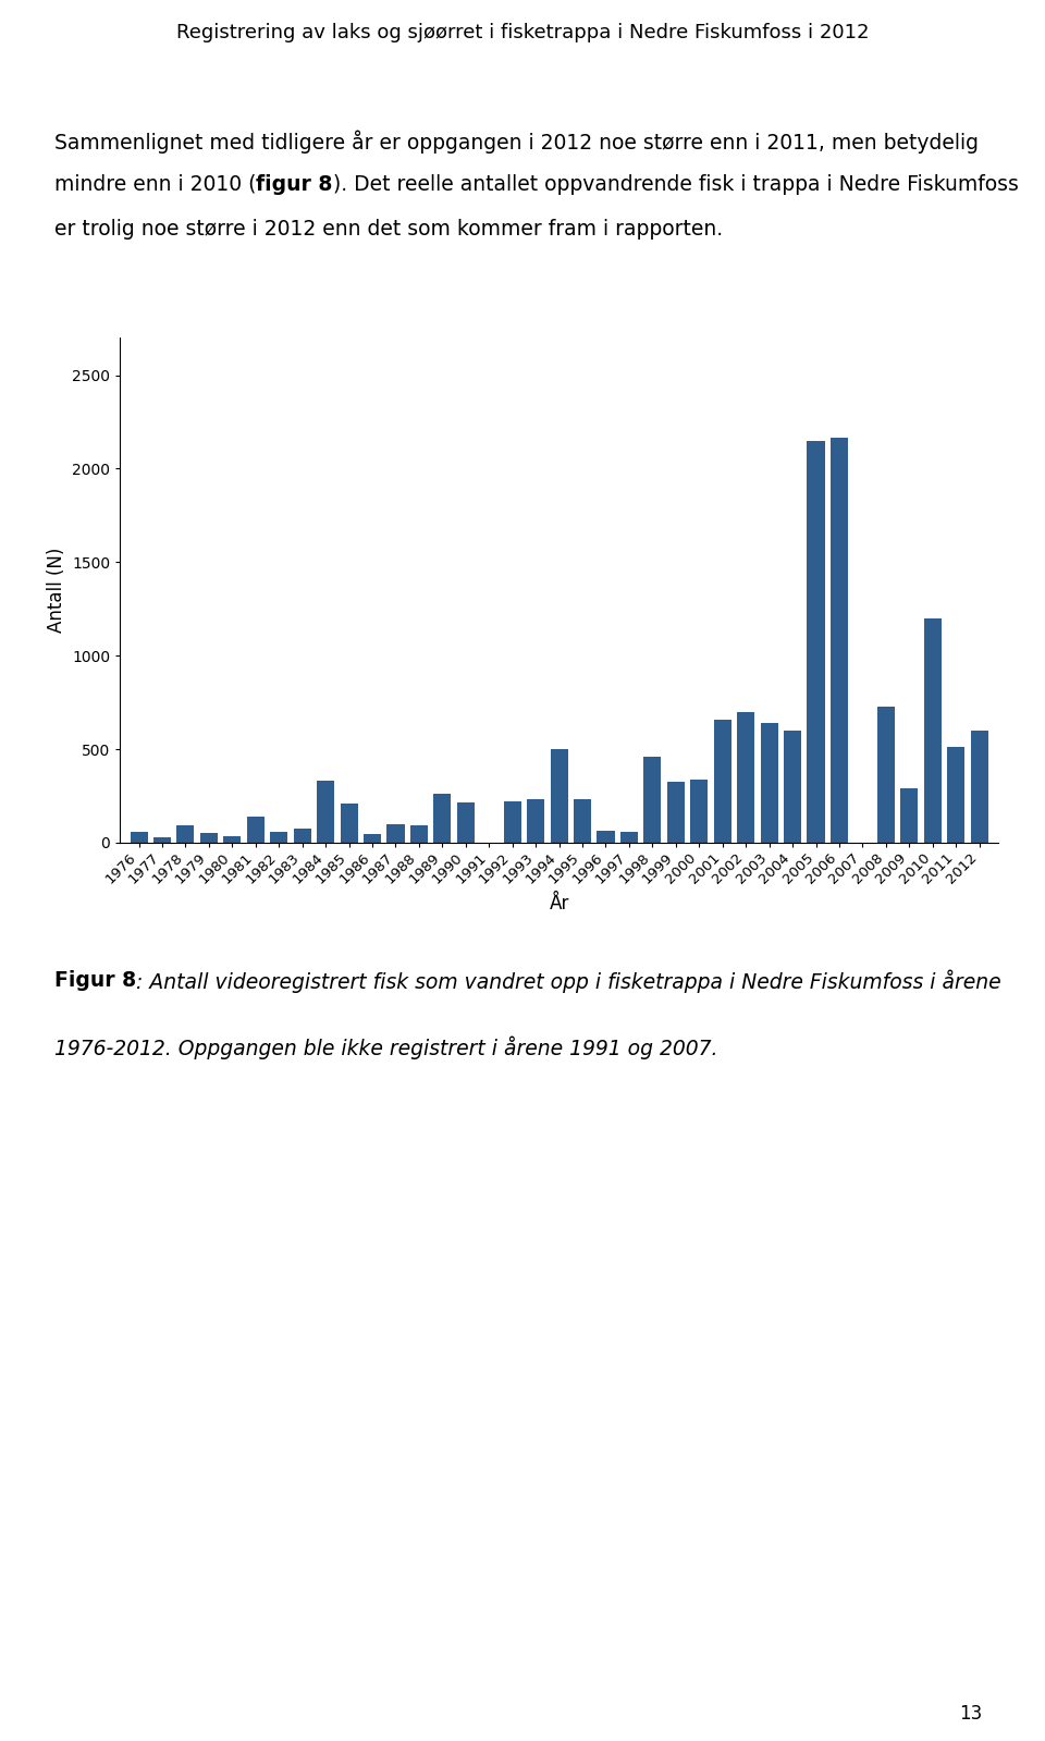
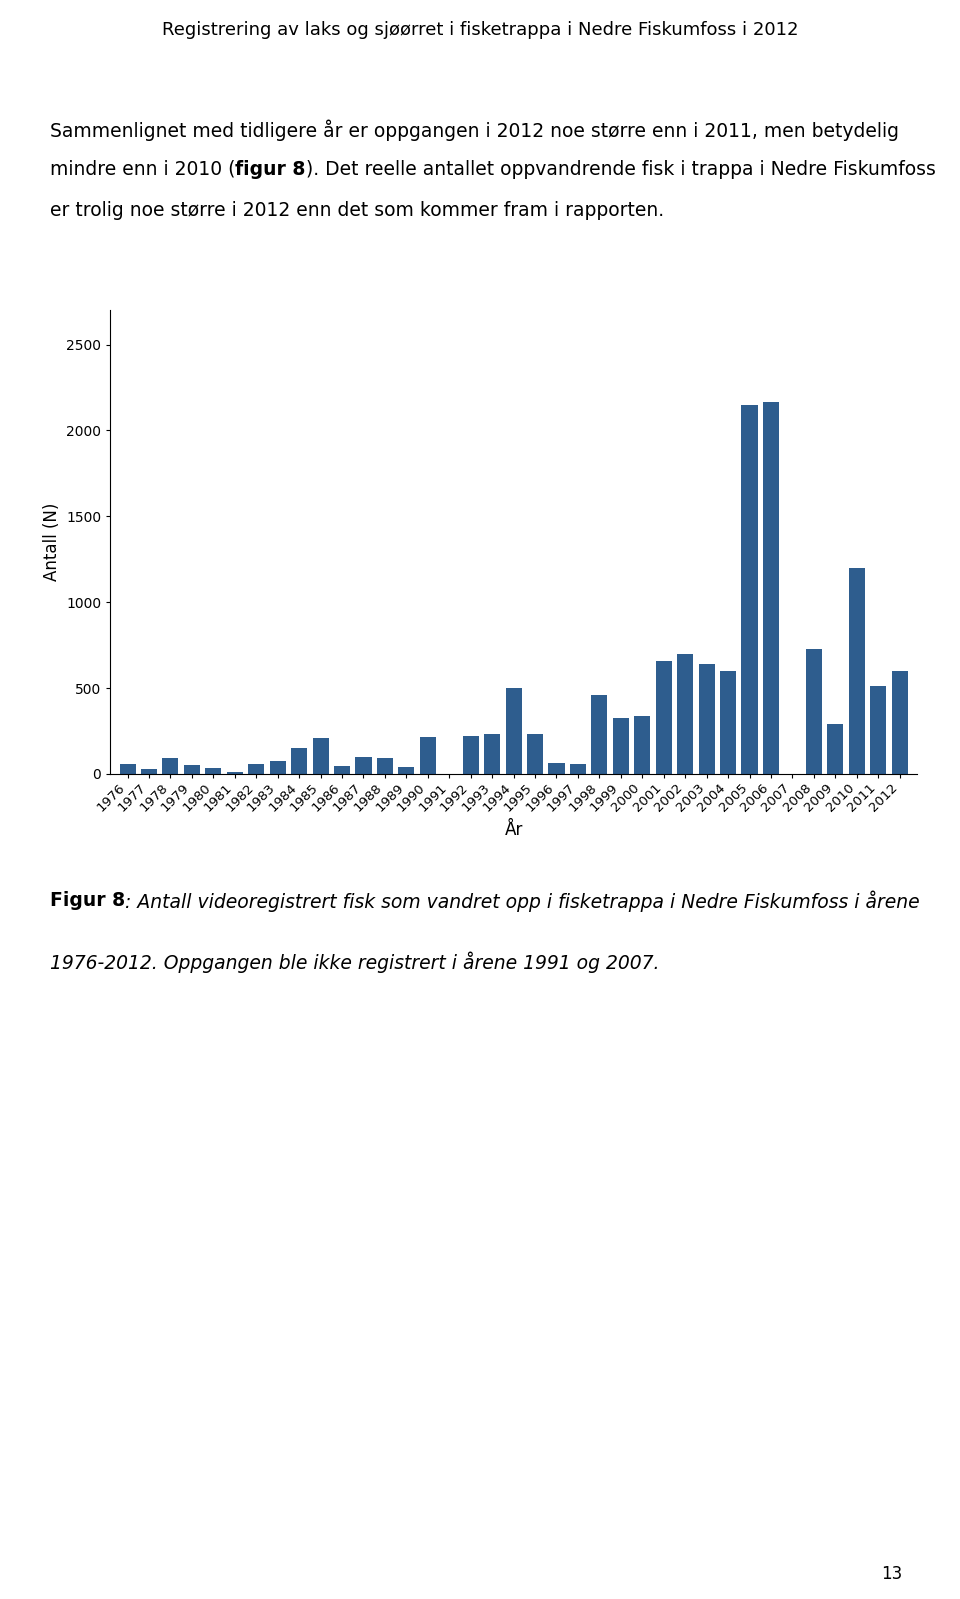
1981: 140 -> 10
1984: 330 -> 150
1989: 260 -> 40
